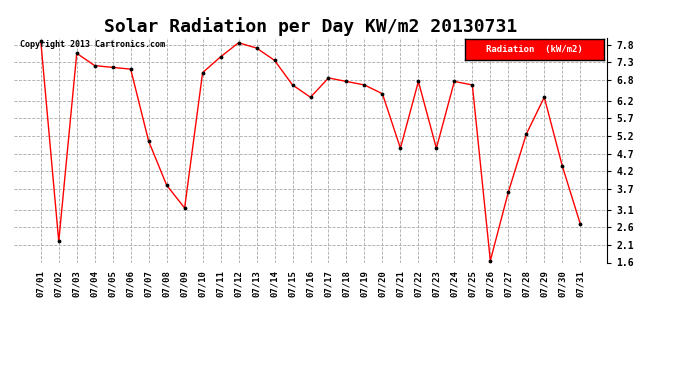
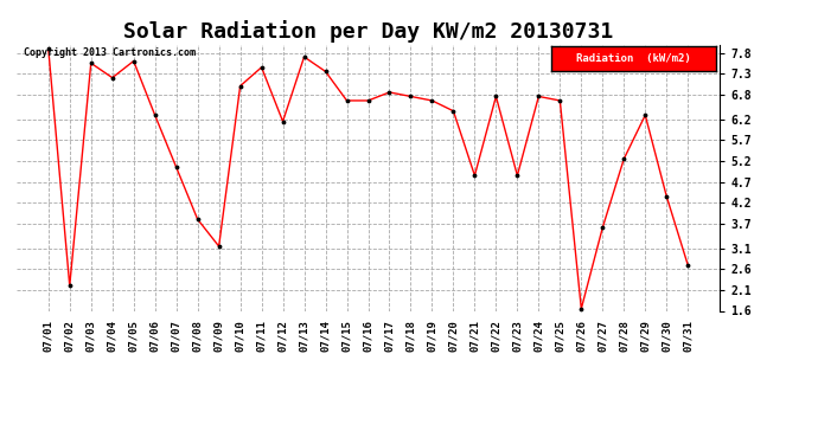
07/05: 7.15 -> 7.60
07/06: 7.10 -> 6.30
07/12: 7.85 -> 6.15
07/16: 6.30 -> 6.65
